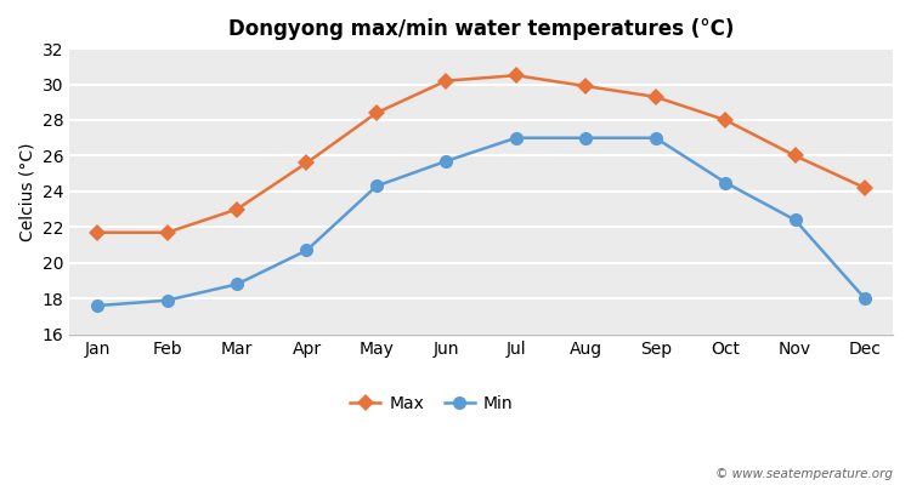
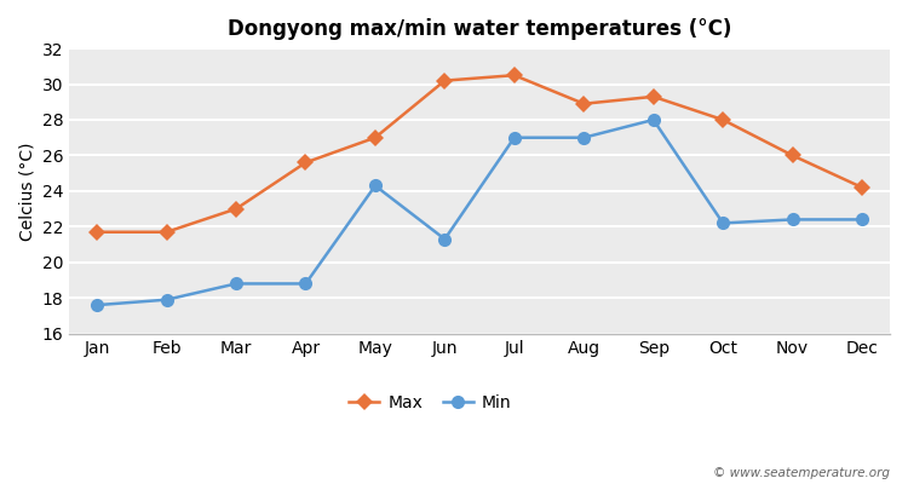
Min/Apr: 20.7 -> 18.8
Max/May: 28.4 -> 27.0
Min/Jun: 25.7 -> 21.3
Max/Aug: 29.9 -> 28.9
Min/Sep: 27.0 -> 28.0
Min/Oct: 24.5 -> 22.2
Min/Dec: 18.0 -> 22.4
